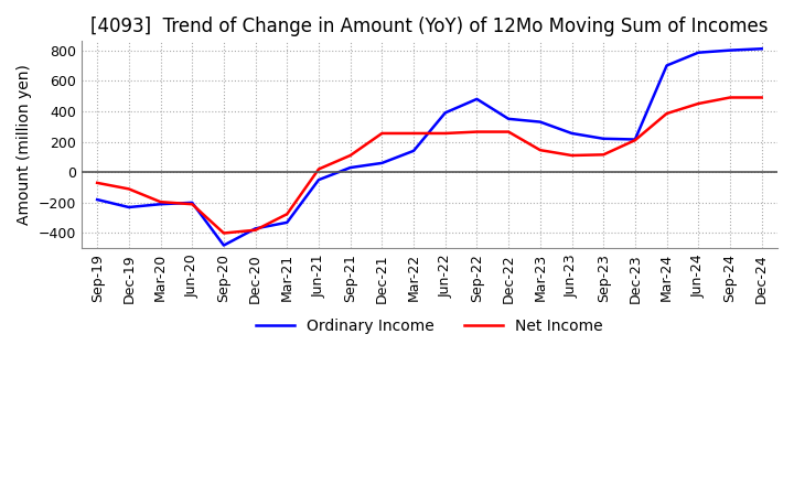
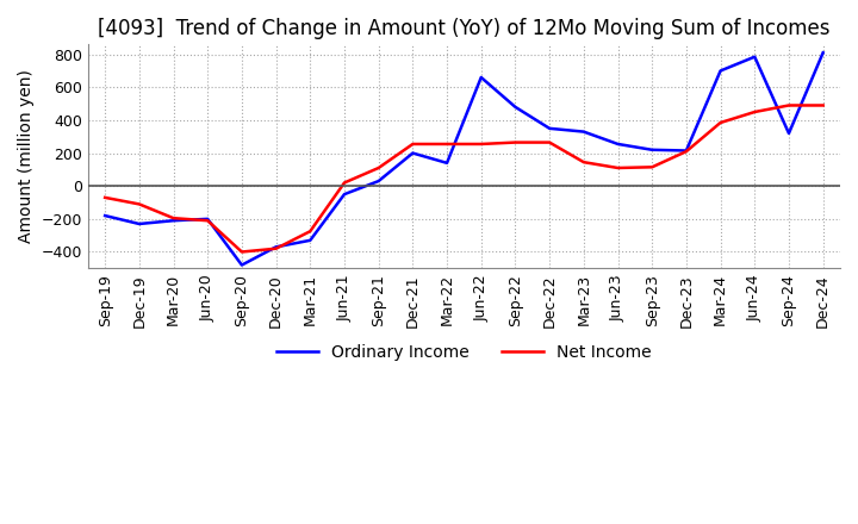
Ordinary Income/Dec-21: 60 -> 200
Ordinary Income/Jun-22: 390 -> 660
Ordinary Income/Sep-24: 800 -> 320
